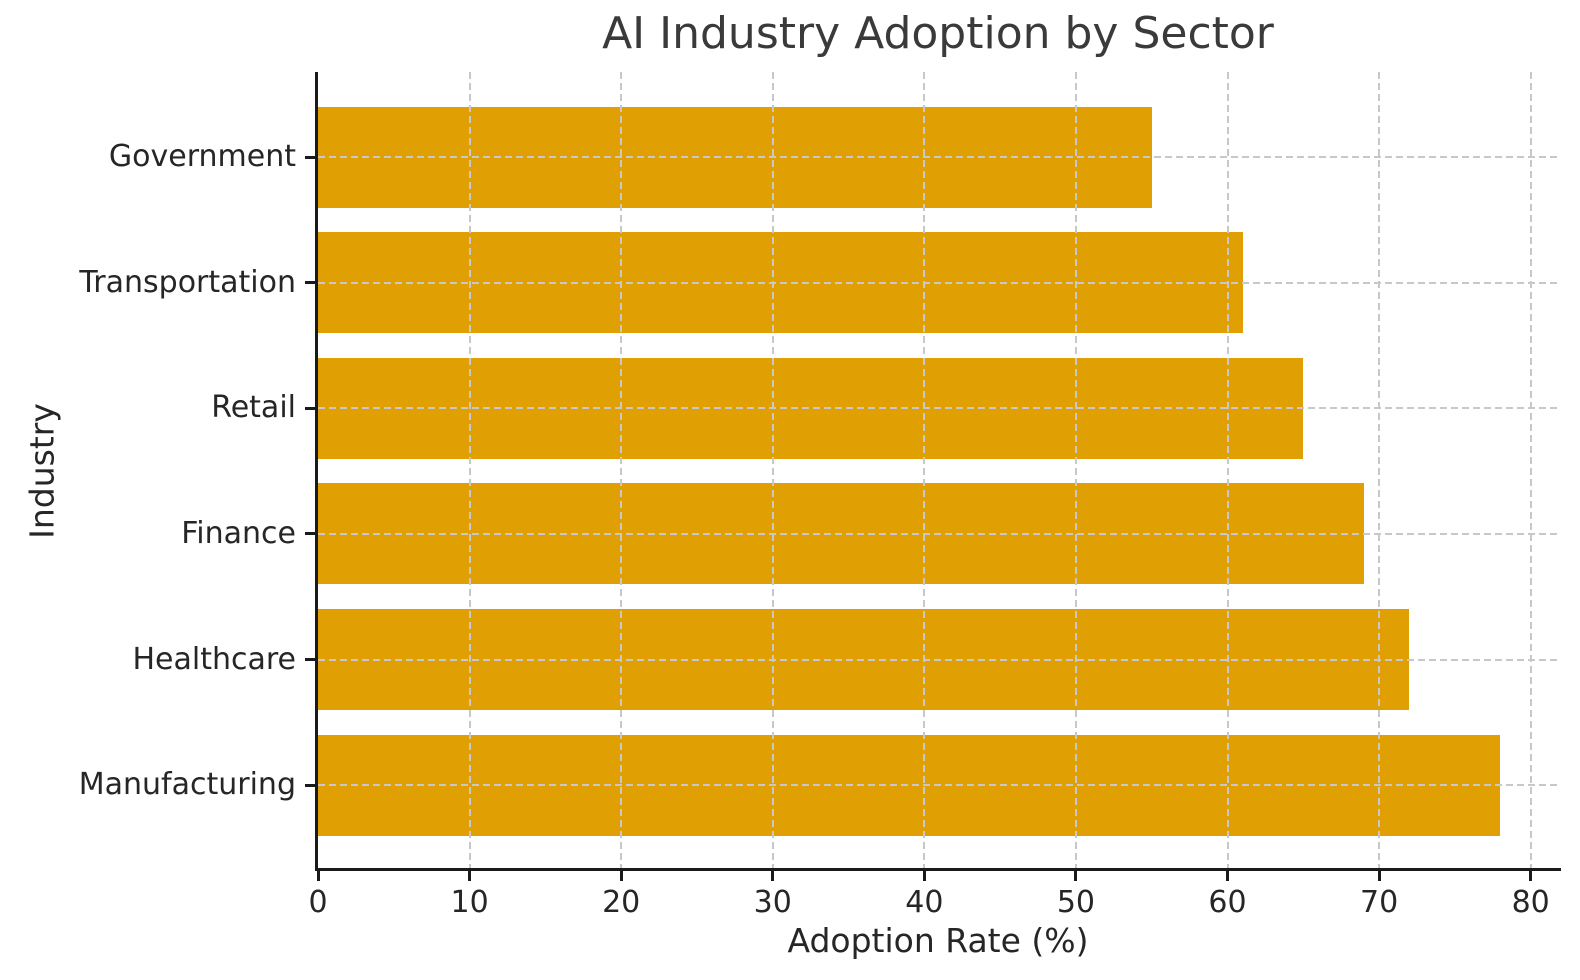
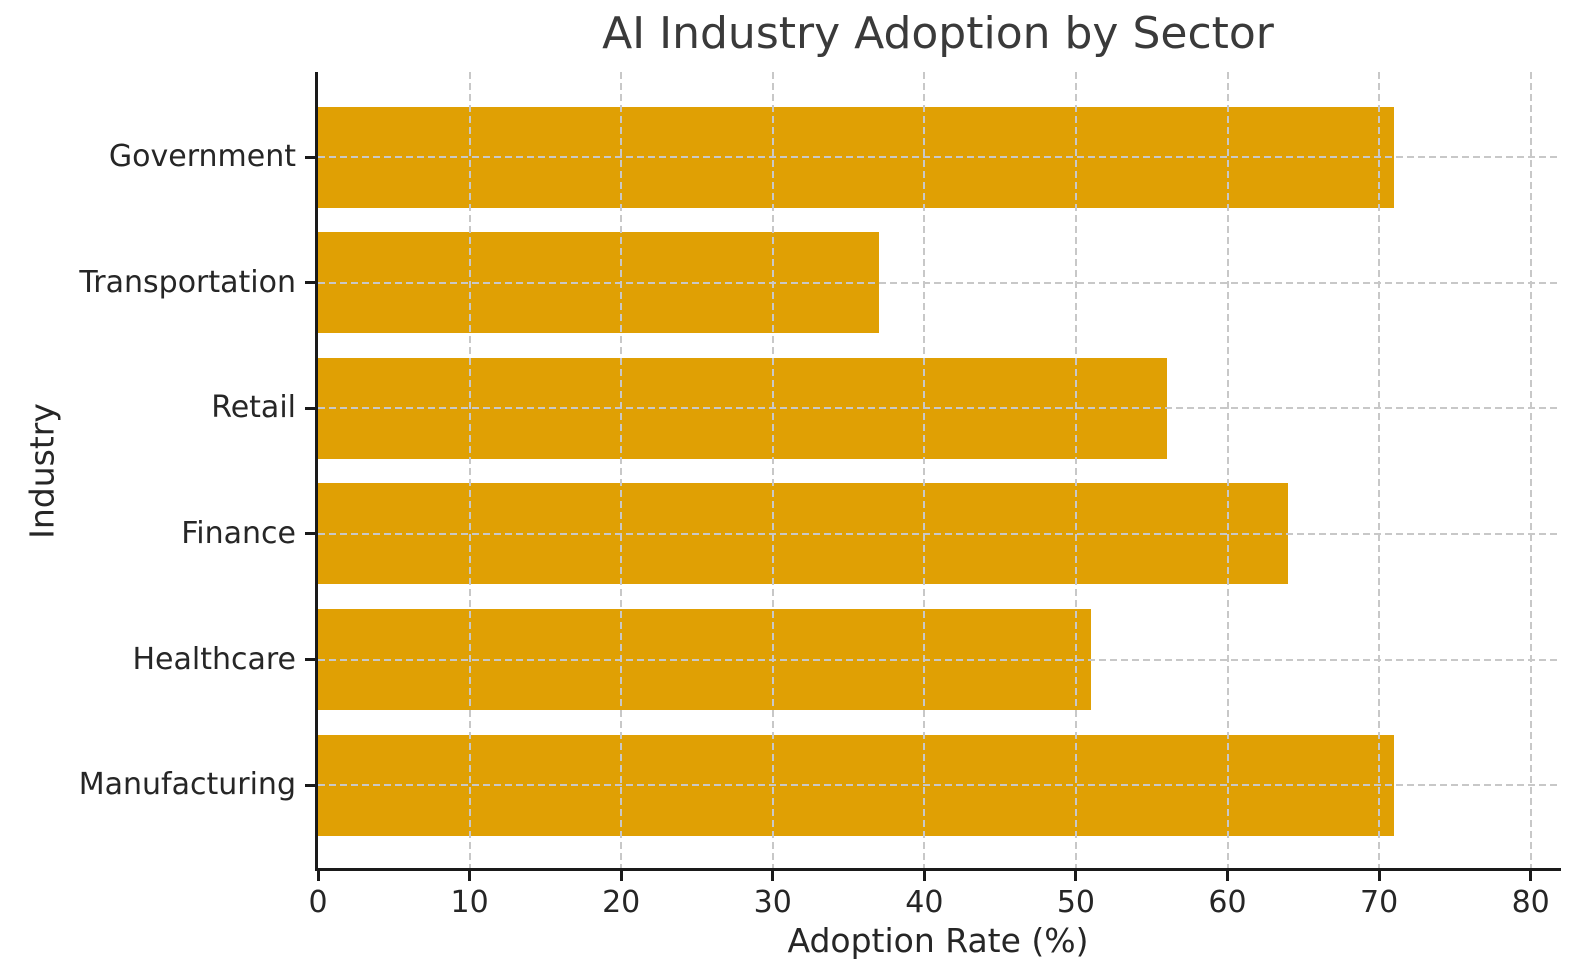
Government: 55 -> 71
Transportation: 61 -> 37
Retail: 65 -> 56
Finance: 69 -> 64
Healthcare: 72 -> 51
Manufacturing: 78 -> 71
